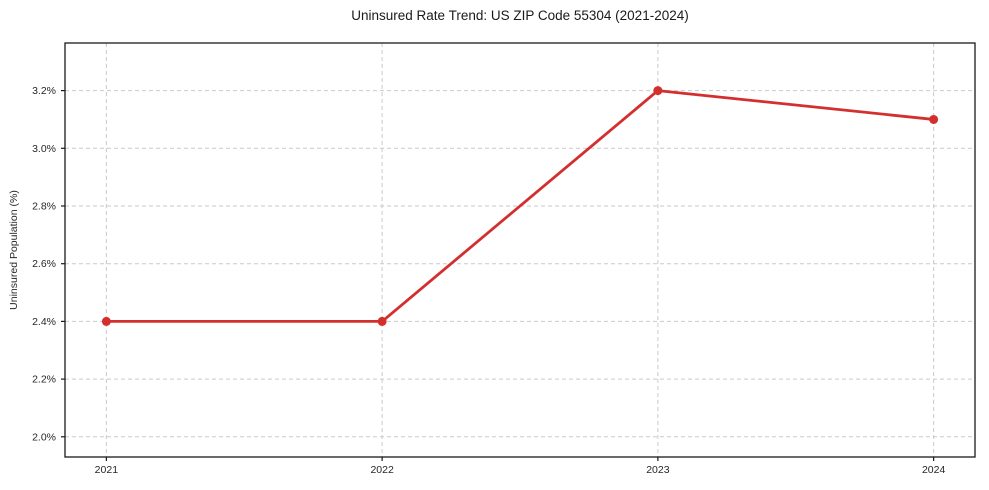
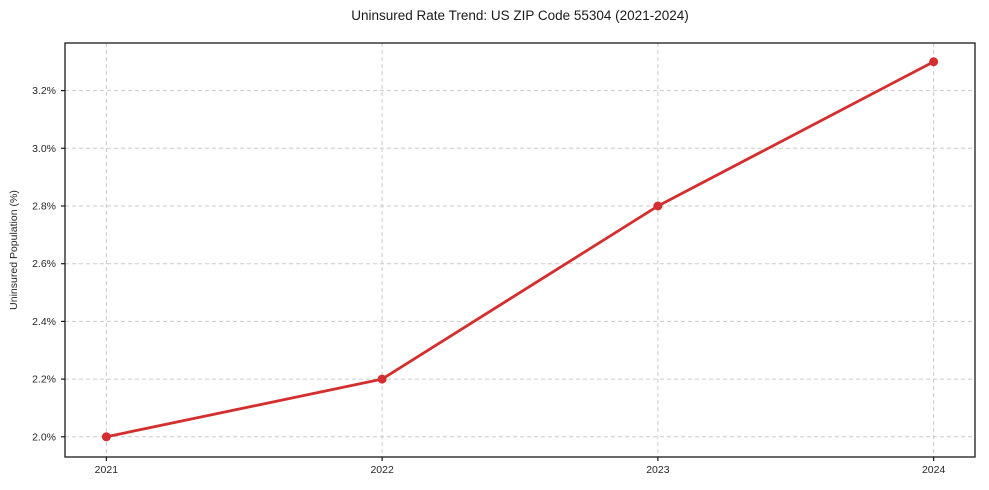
2021: 2.4% -> 2.0%
2022: 2.4% -> 2.2%
2023: 3.2% -> 2.8%
2024: 3.1% -> 3.3%
